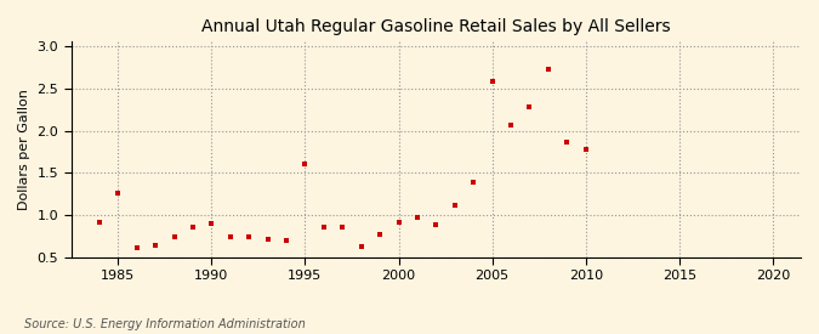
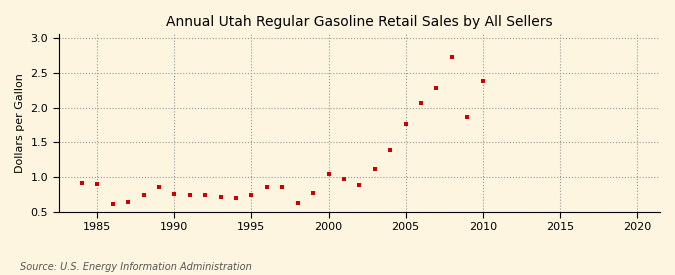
1985: 1.26 -> 0.91
1990: 0.90 -> 0.76
1995: 1.60 -> 0.74
2000: 0.92 -> 1.05
2005: 2.58 -> 1.77
2010: 1.78 -> 2.38
